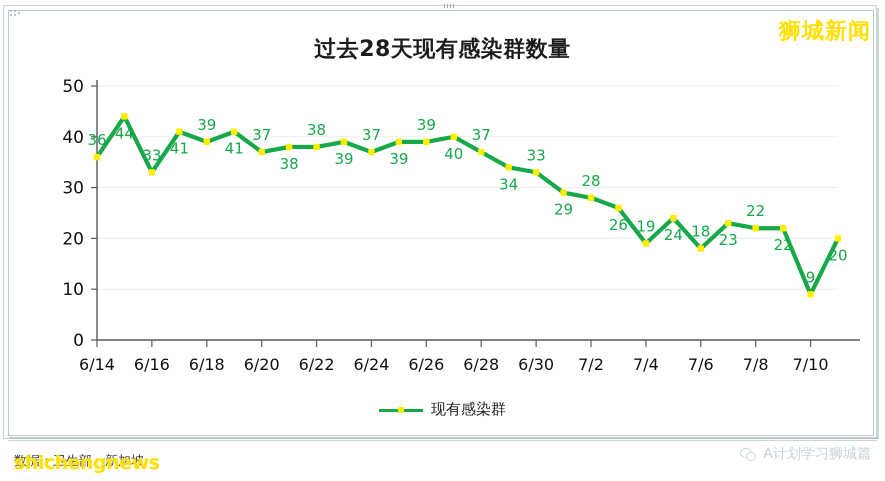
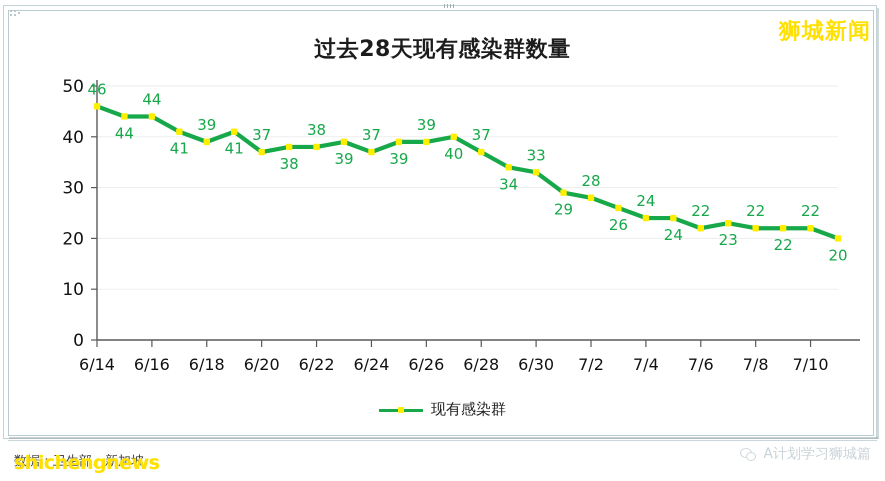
6/14: 36 -> 46
6/16: 33 -> 44
7/4: 19 -> 24
7/6: 18 -> 22
7/10: 9 -> 22
